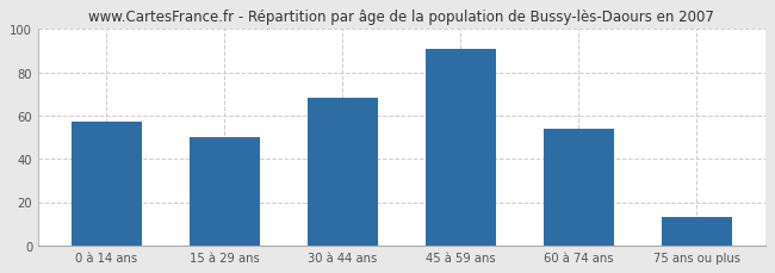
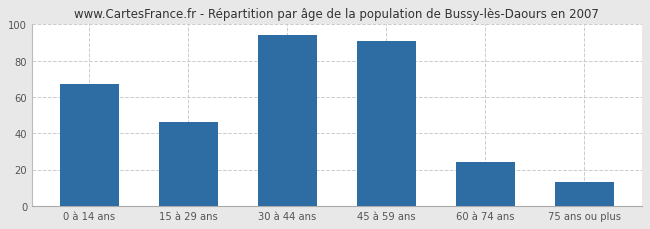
0 à 14 ans: 57 -> 67
15 à 29 ans: 50 -> 46
30 à 44 ans: 68 -> 94
60 à 74 ans: 54 -> 24
